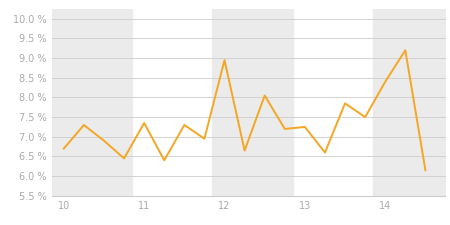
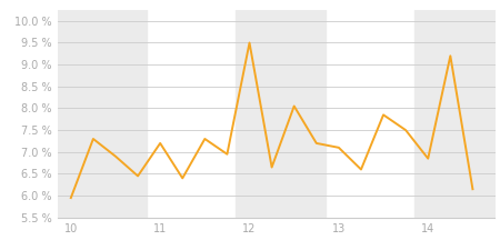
10: 6.70 % -> 5.95 %
11: 7.35 % -> 7.20 %
12: 8.95 % -> 9.50 %
13: 7.25 % -> 7.10 %
14: 8.40 % -> 6.85 %
